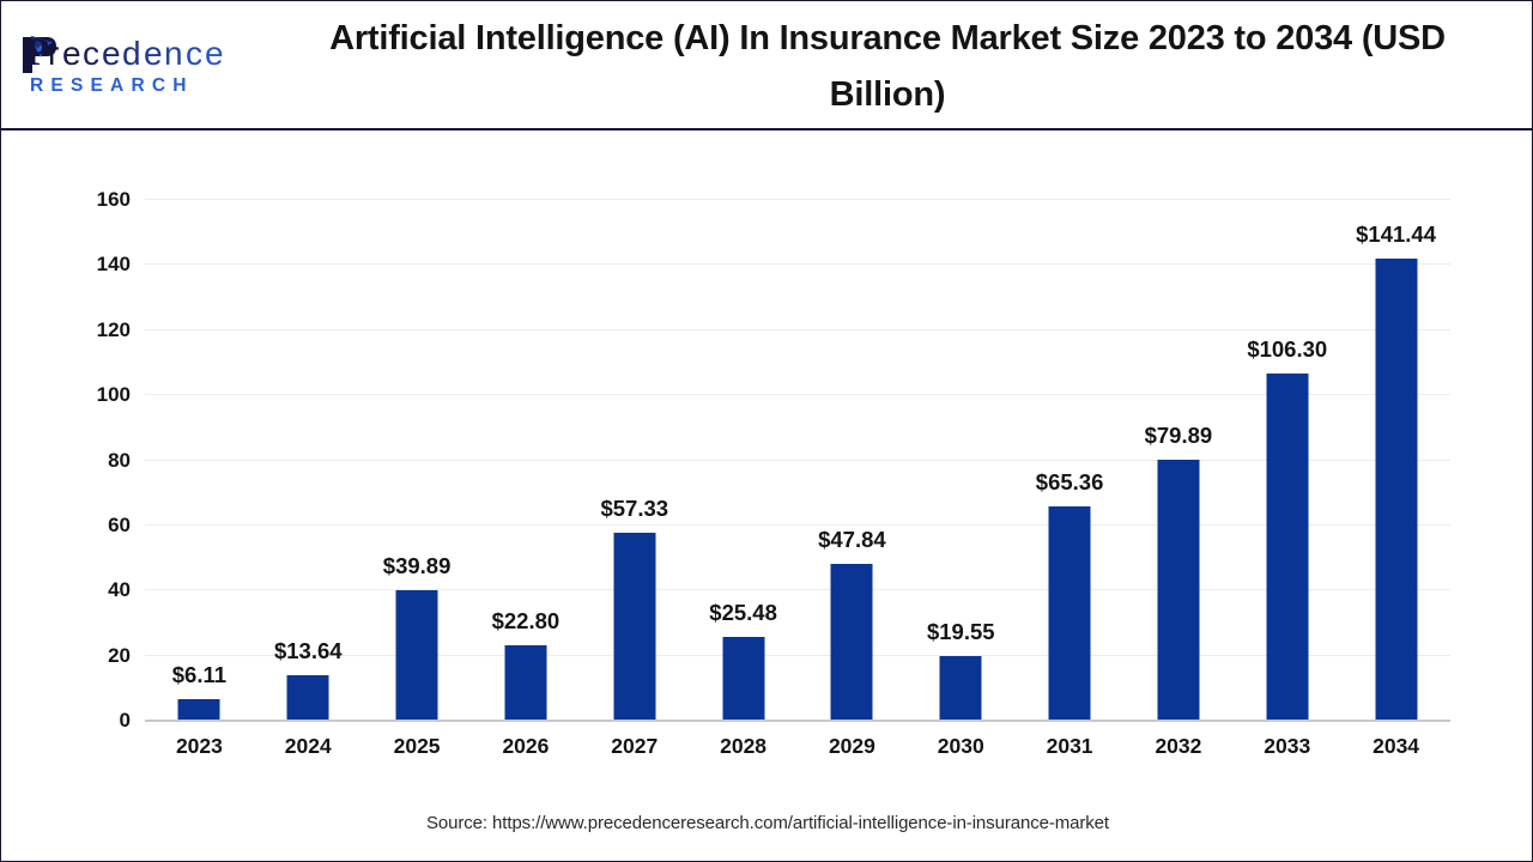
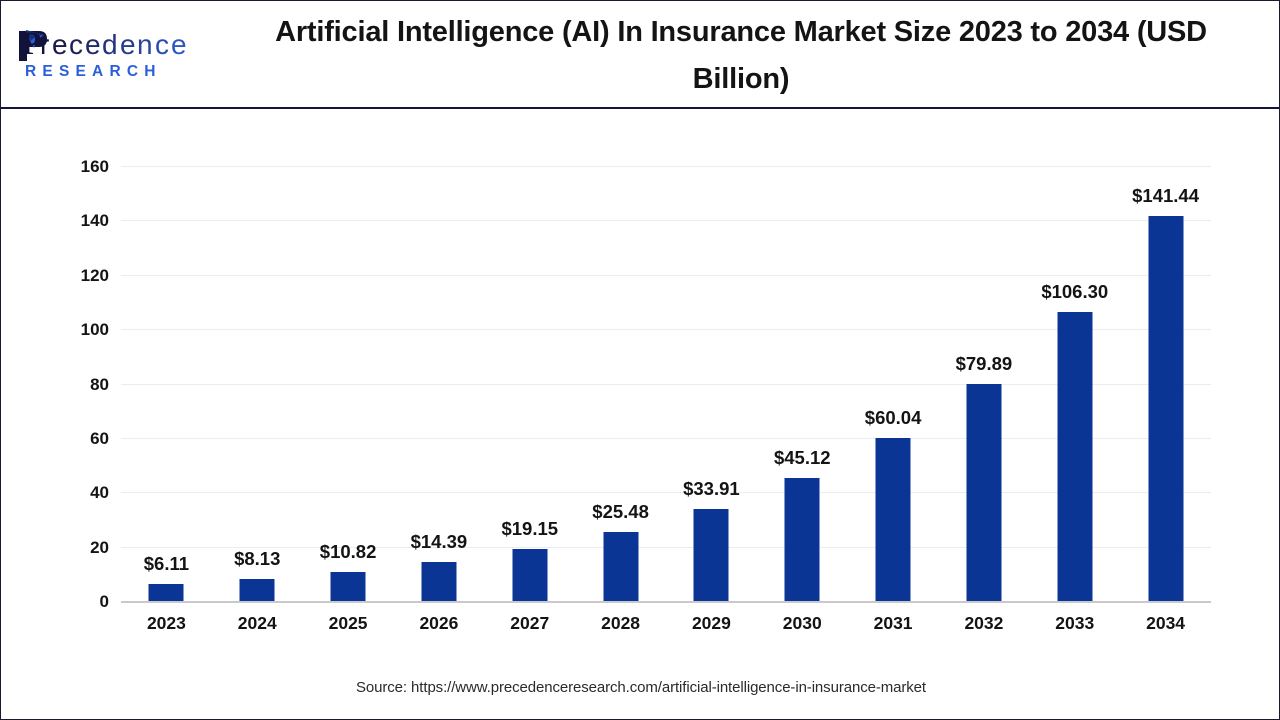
2024: $13.64 -> $8.13
2025: $39.89 -> $10.82
2026: $22.80 -> $14.39
2027: $57.33 -> $19.15
2029: $47.84 -> $33.91
2030: $19.55 -> $45.12
2031: $65.36 -> $60.04
